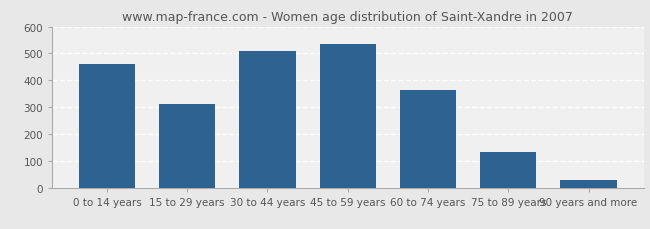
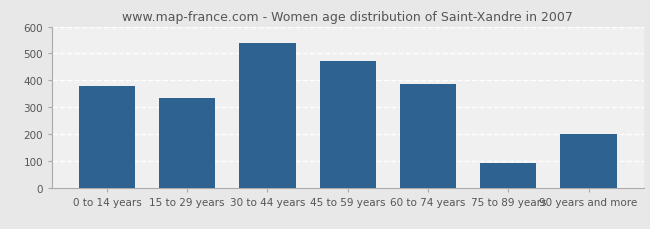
0 to 14 years: 460 -> 380
15 to 29 years: 312 -> 335
30 to 44 years: 508 -> 540
45 to 59 years: 537 -> 470
60 to 74 years: 362 -> 385
75 to 89 years: 133 -> 90
90 years and more: 30 -> 200
